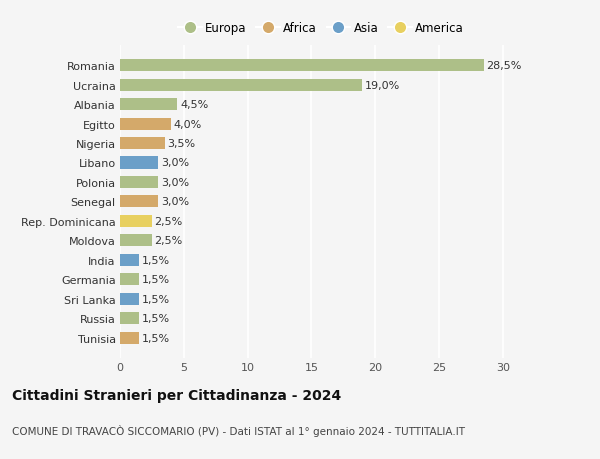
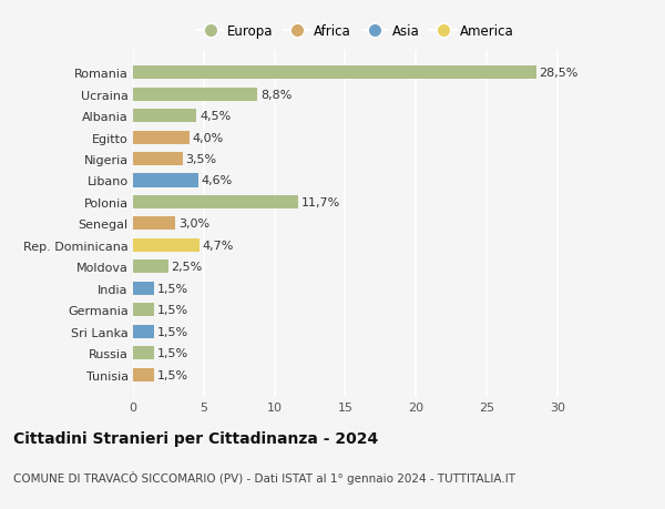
Ucraina: 19,0% -> 8,8%
Libano: 3,0% -> 4,6%
Polonia: 3,0% -> 11,7%
Rep. Dominicana: 2,5% -> 4,7%
